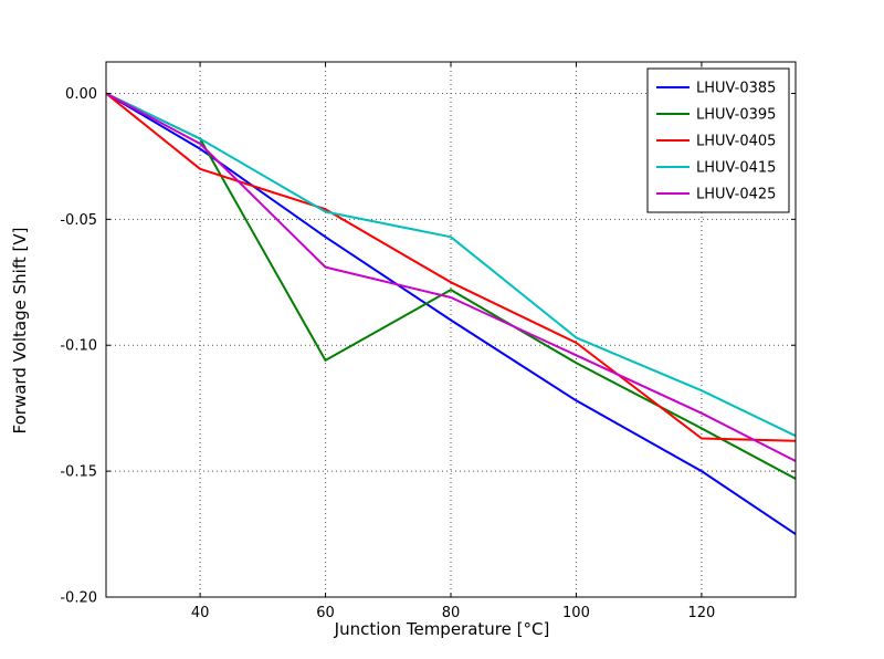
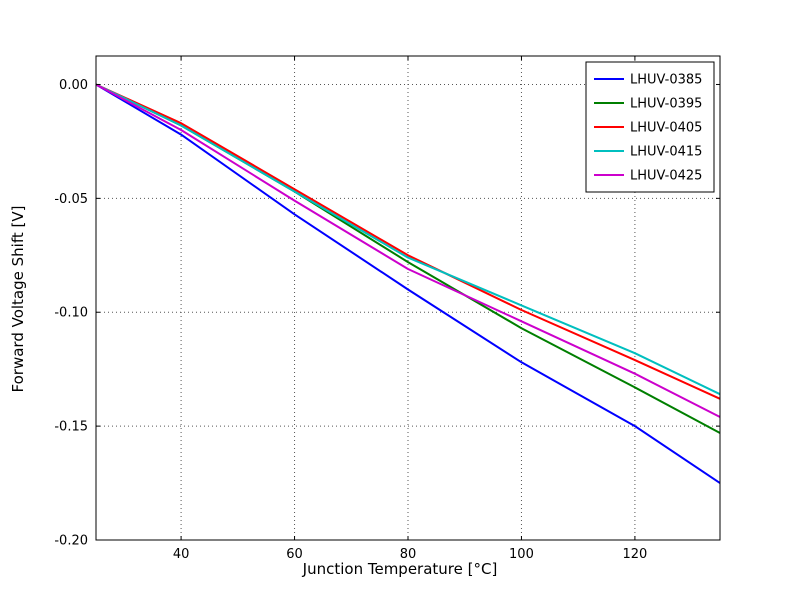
LHUV-0405/40: -0.030 -> -0.017
LHUV-0395/60: -0.106 -> -0.047
LHUV-0425/60: -0.069 -> -0.051
LHUV-0415/80: -0.057 -> -0.076
LHUV-0405/120: -0.137 -> -0.121
